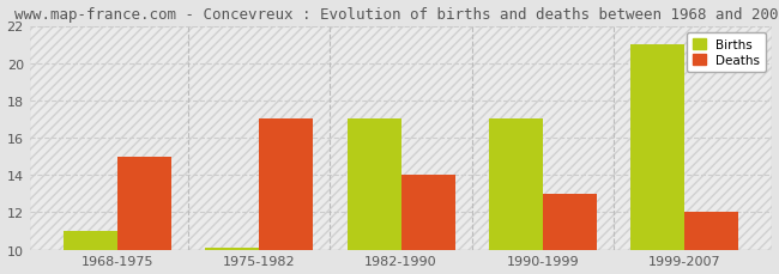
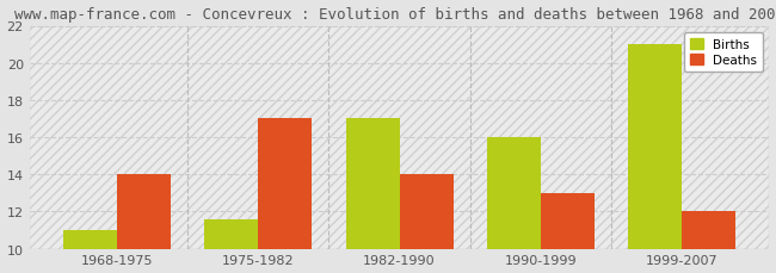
Deaths/1968-1975: 15 -> 14
Births/1975-1982: 10.1 -> 11.6
Births/1990-1999: 17.0 -> 16.0
